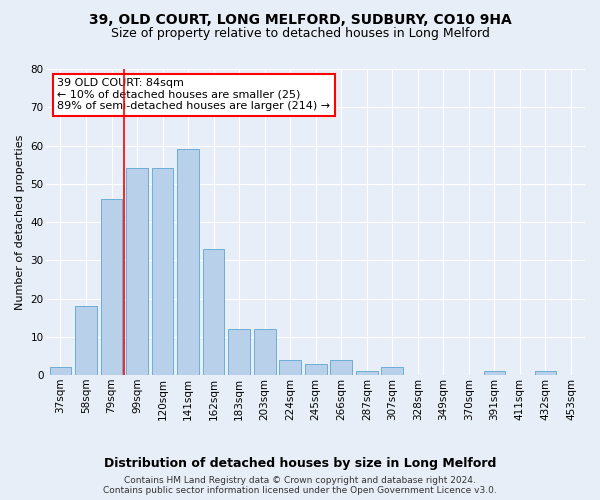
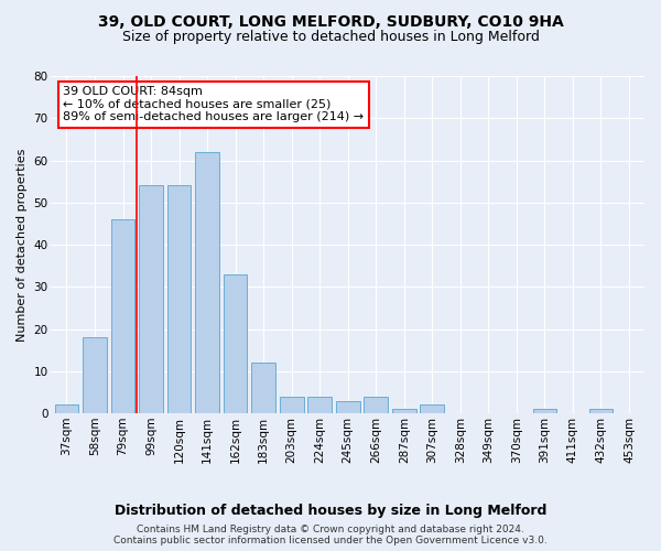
141sqm: 59 -> 62
203sqm: 12 -> 4
